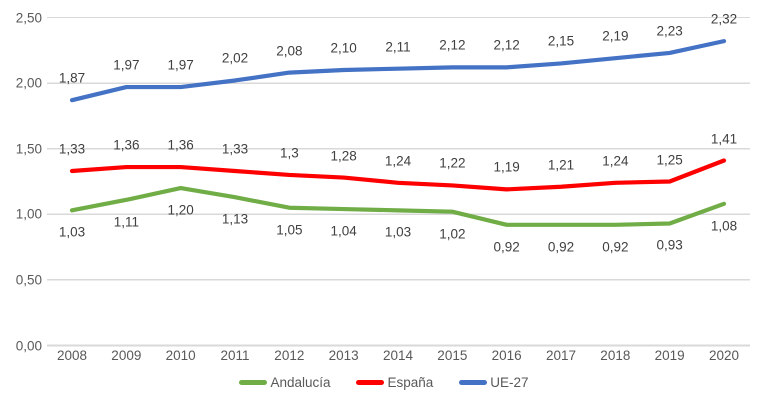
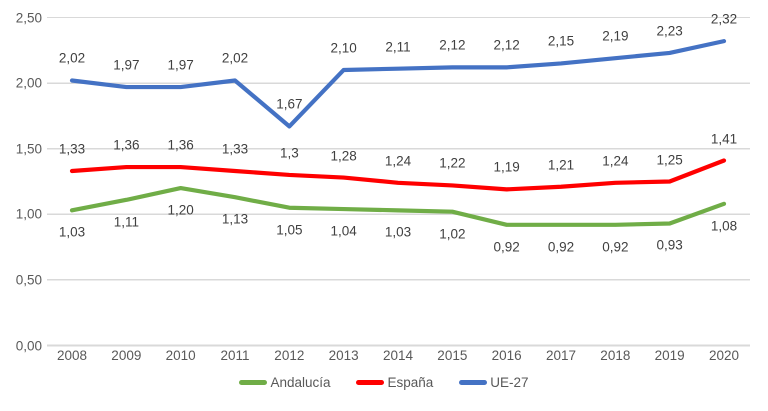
UE-27/2008: 1,87 -> 2,02
UE-27/2012: 2,08 -> 1,67
